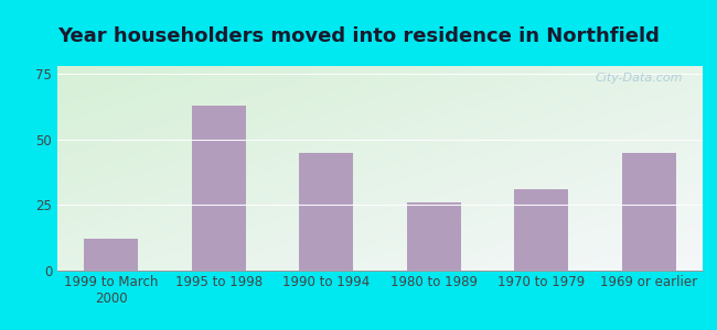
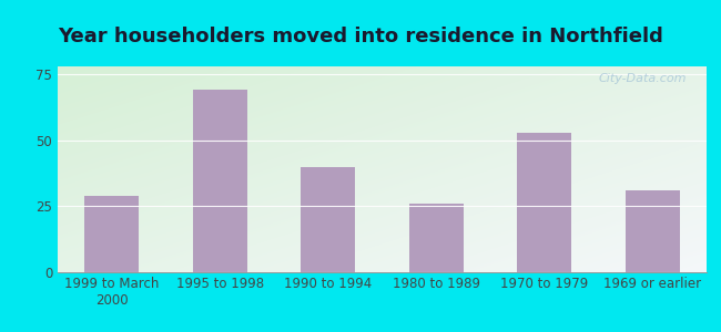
1999 to March 2000: 12 -> 29
1995 to 1998: 63 -> 69
1990 to 1994: 45 -> 40
1970 to 1979: 31 -> 53
1969 or earlier: 45 -> 31
